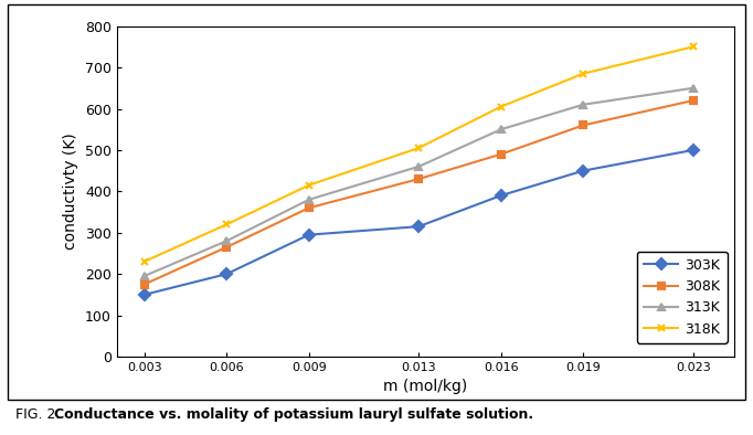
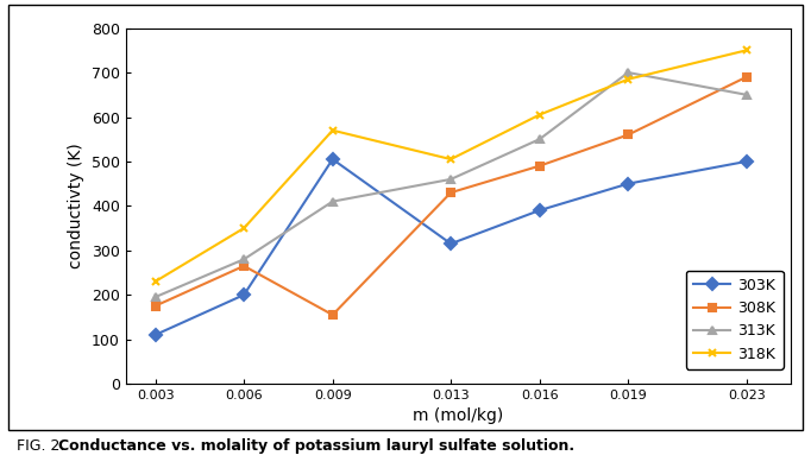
303K/0.003: 150 -> 110
318K/0.006: 320 -> 350
303K/0.009: 295 -> 505
308K/0.009: 360 -> 155
313K/0.009: 380 -> 410
318K/0.009: 415 -> 570
313K/0.019: 610 -> 700
308K/0.023: 620 -> 690
